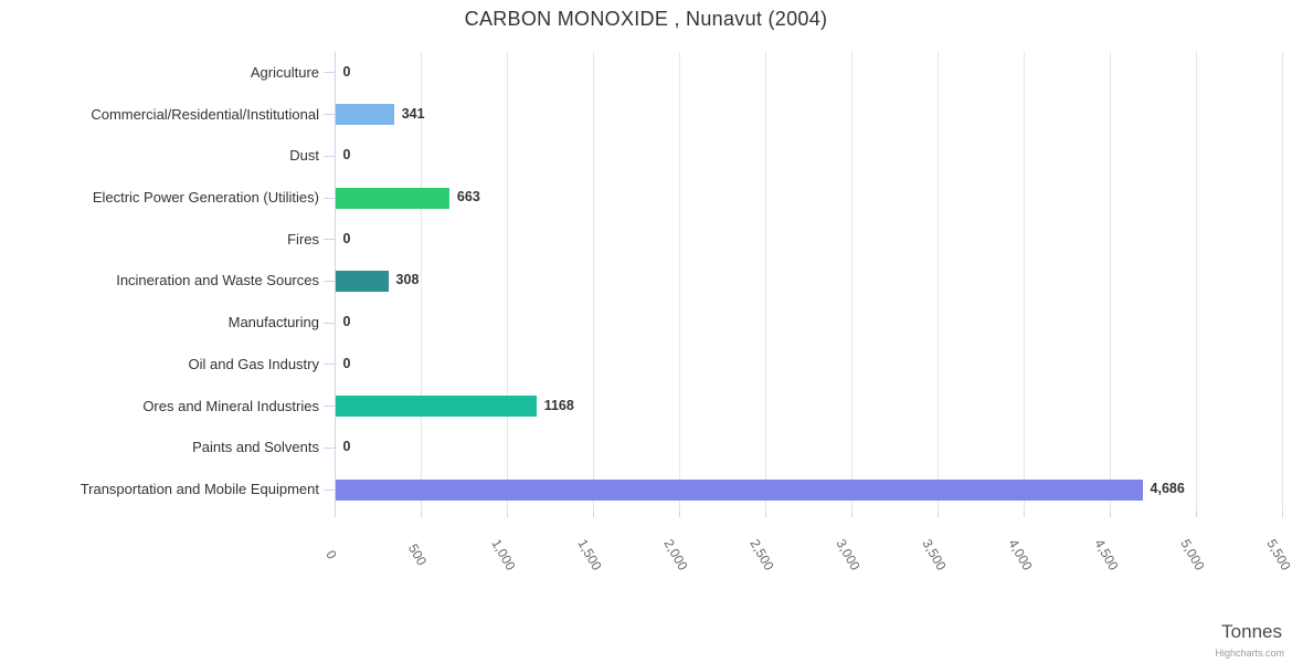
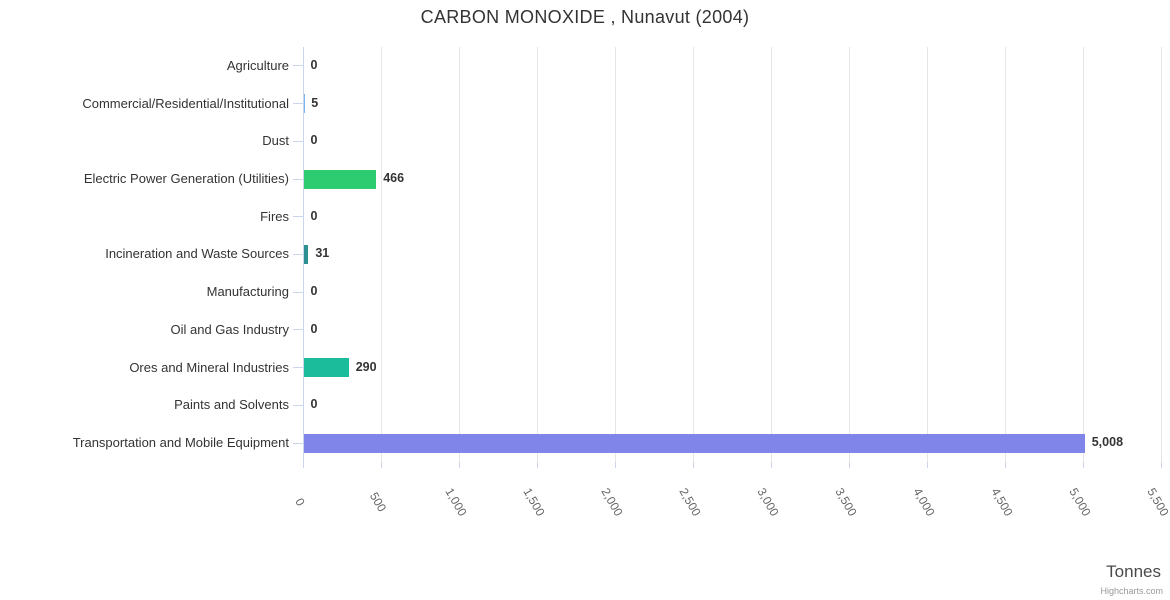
Commercial/Residential/Institutional: 341 -> 5
Electric Power Generation (Utilities): 663 -> 466
Incineration and Waste Sources: 308 -> 31
Ores and Mineral Industries: 1168 -> 290
Transportation and Mobile Equipment: 4,686 -> 5,008
